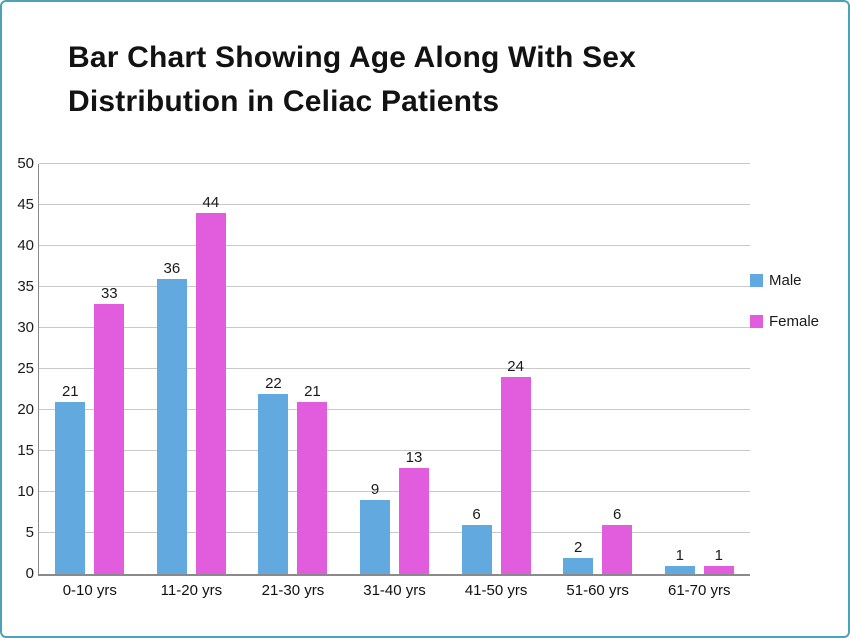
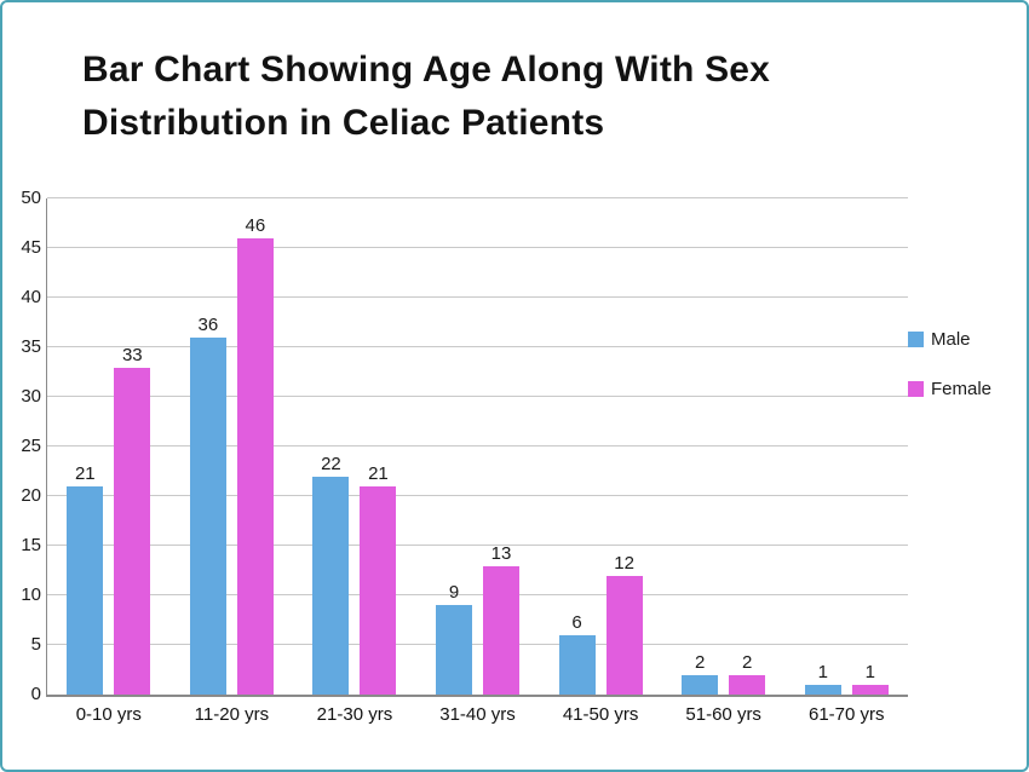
Female/11-20 yrs: 44 -> 46
Female/41-50 yrs: 24 -> 12
Female/51-60 yrs: 6 -> 2
